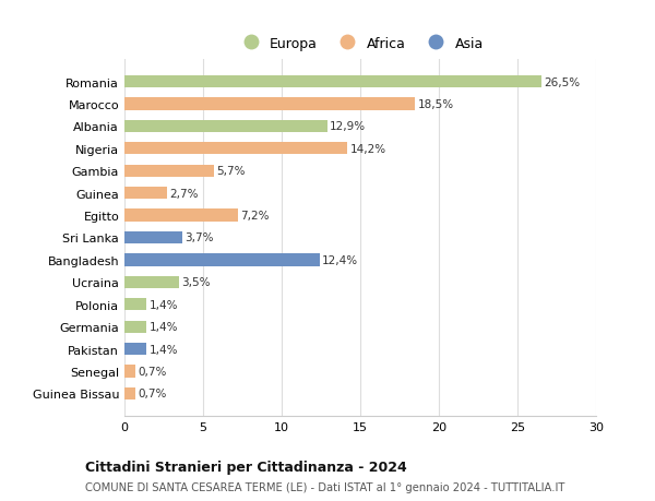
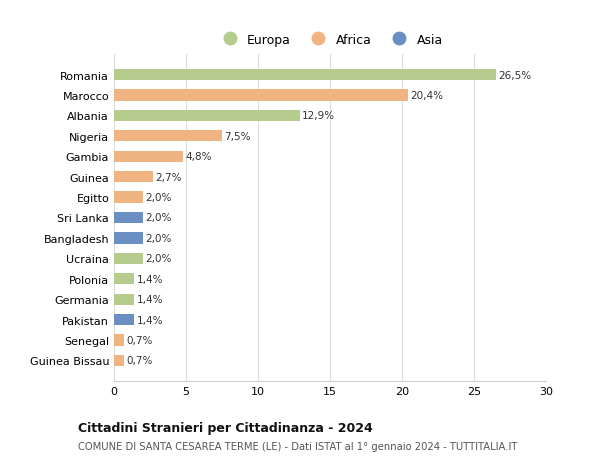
Marocco: 18,5% -> 20,4%
Nigeria: 14,2% -> 7,5%
Gambia: 5,7% -> 4,8%
Egitto: 7,2% -> 2,0%
Sri Lanka: 3,7% -> 2,0%
Bangladesh: 12,4% -> 2,0%
Ucraina: 3,5% -> 2,0%
